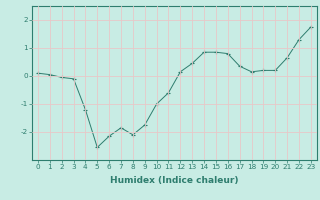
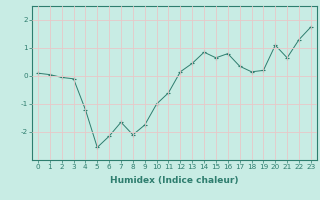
7: -1.85 -> -1.65
15: 0.85 -> 0.65
20: 0.20 -> 1.10
